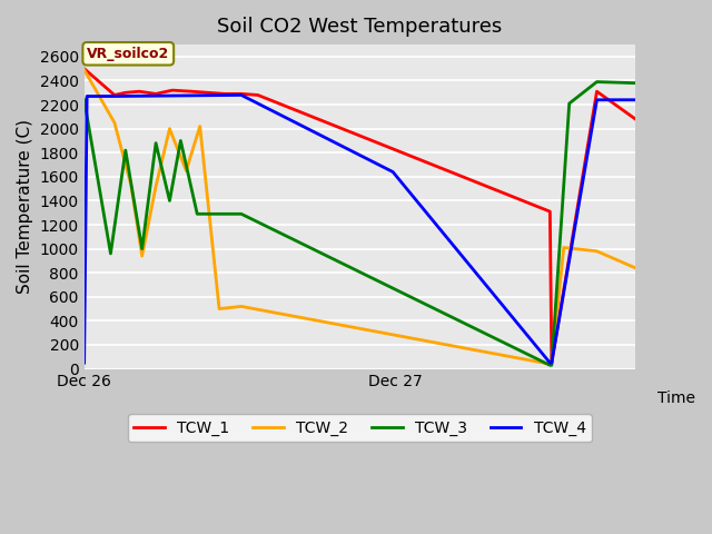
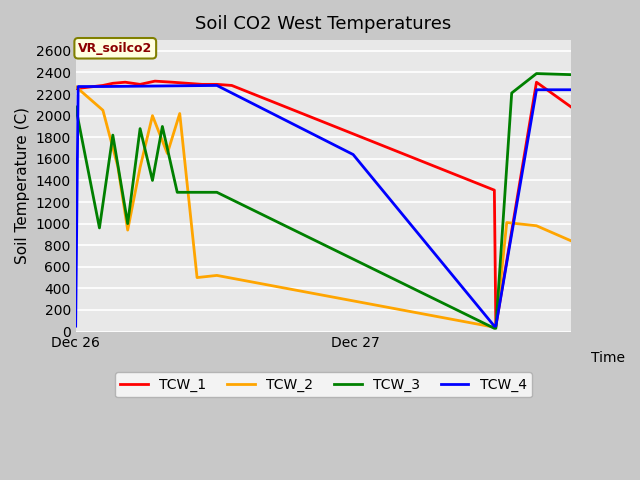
TCW_1/Dec 26: 2500 -> 2250
TCW_2/Dec 26: 2490 -> 2270
TCW_3/Dec 26: 2240 -> 2080
